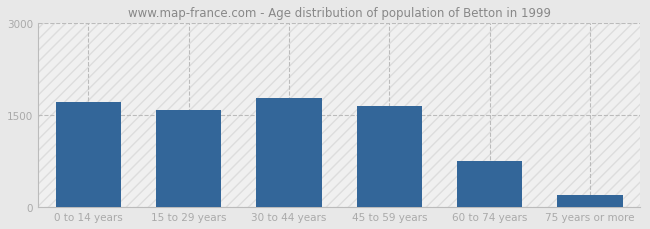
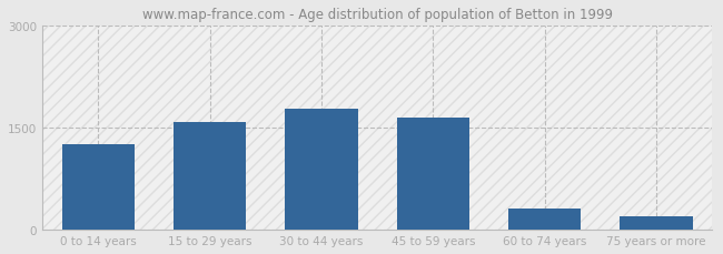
0 to 14 years: 1720 -> 1260
60 to 74 years: 760 -> 320
